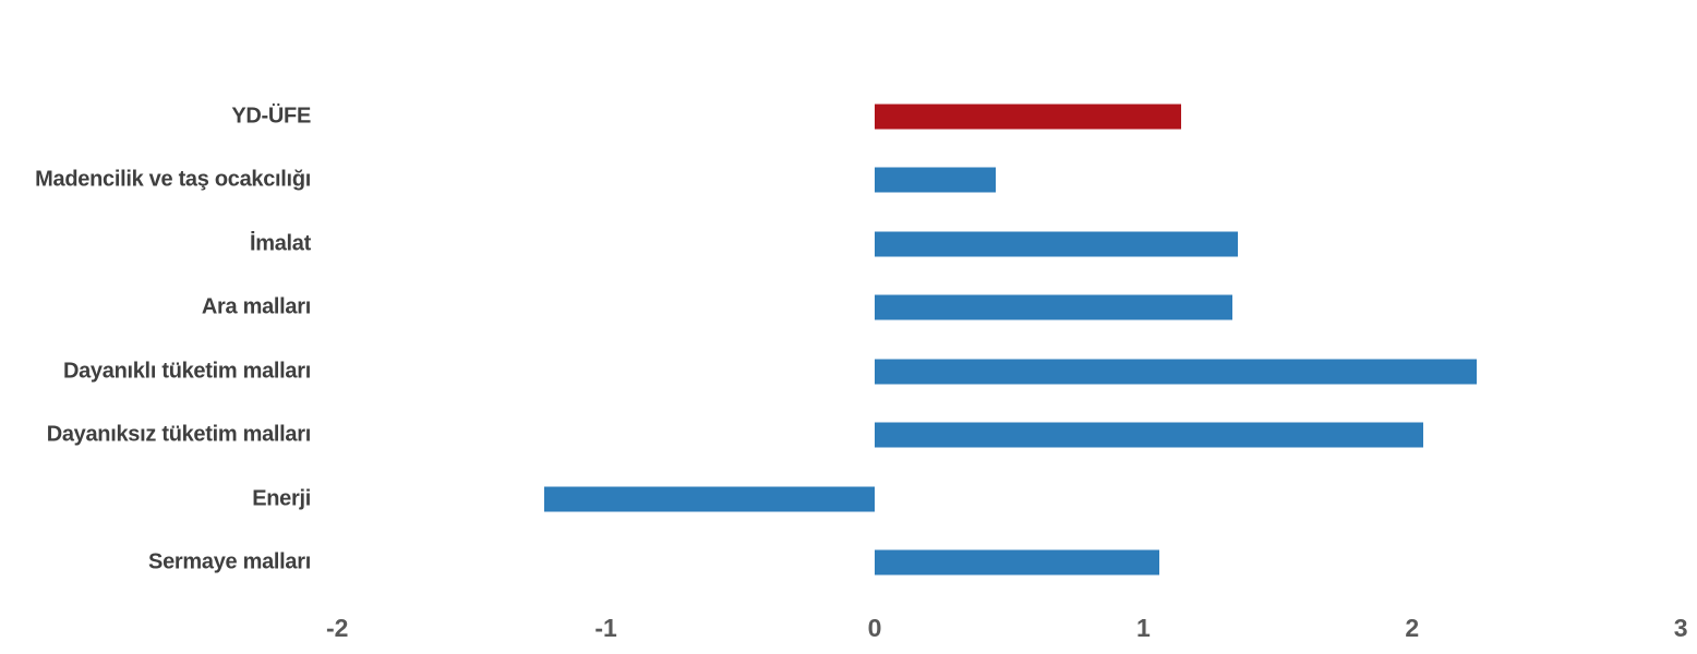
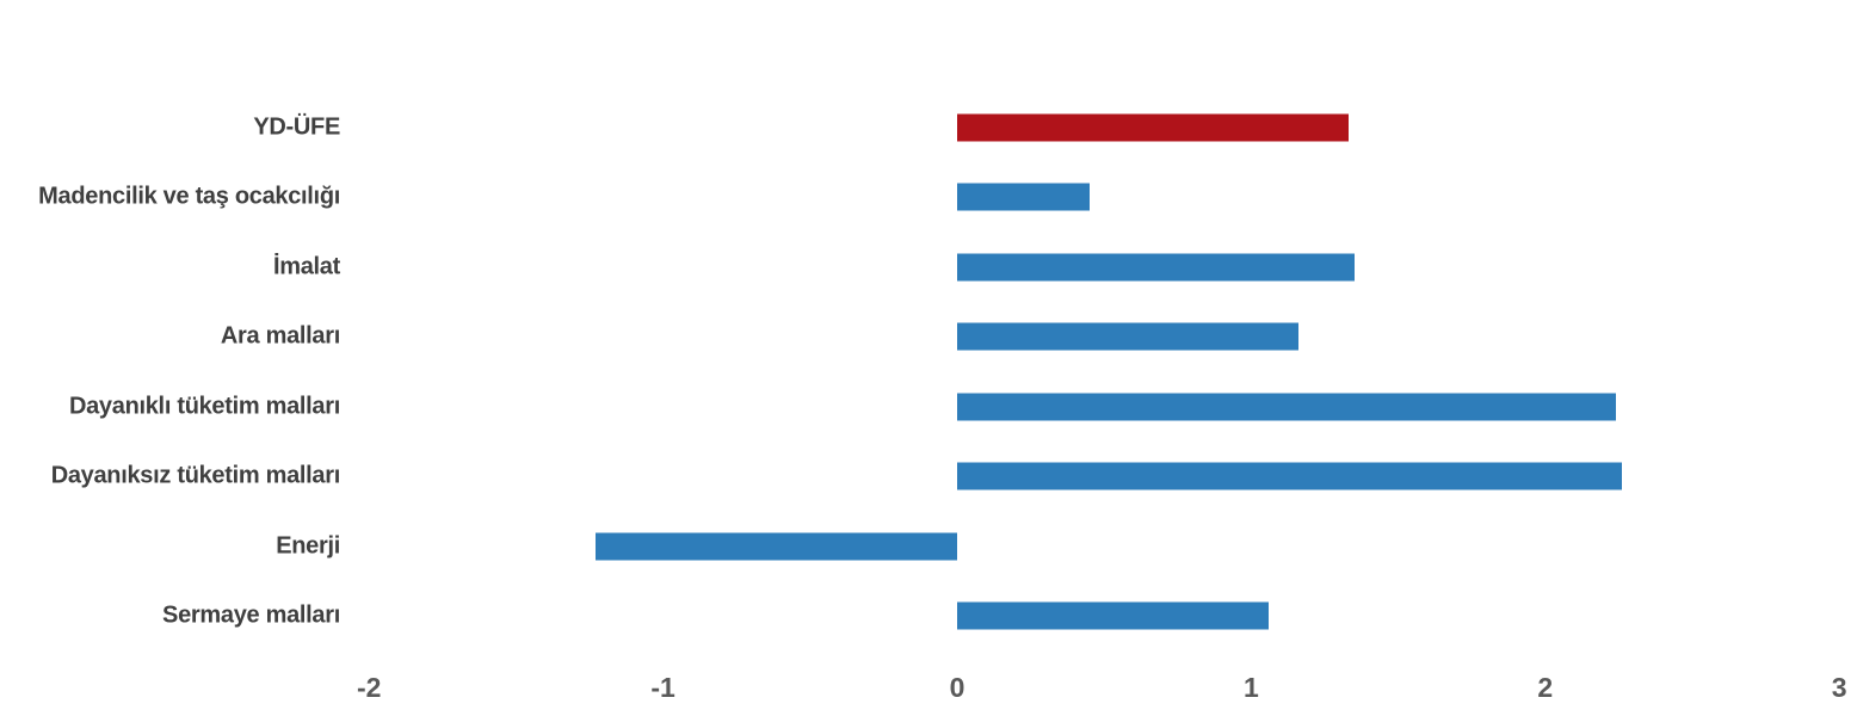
YD-ÜFE: 1.14 -> 1.33
Ara malları: 1.33 -> 1.16
Dayanıksız tüketim malları: 2.04 -> 2.26
